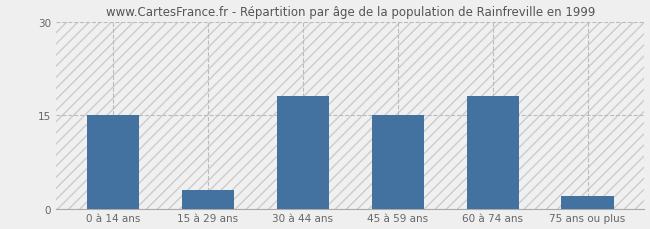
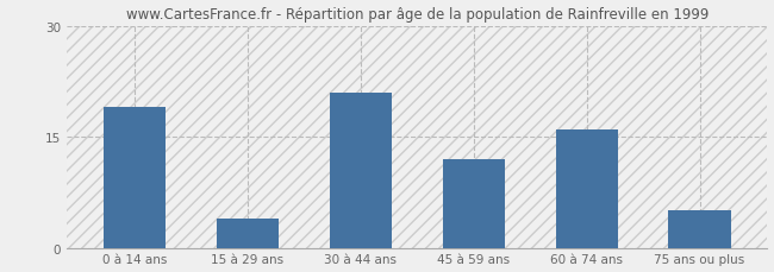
0 à 14 ans: 15 -> 19
15 à 29 ans: 3 -> 4
30 à 44 ans: 18 -> 21
45 à 59 ans: 15 -> 12
60 à 74 ans: 18 -> 16
75 ans ou plus: 2 -> 5
